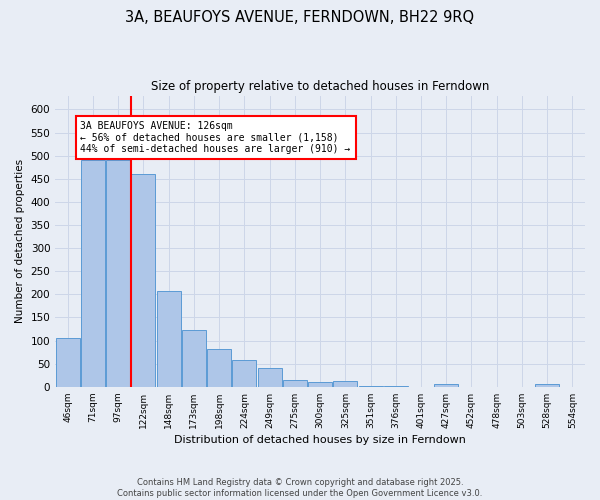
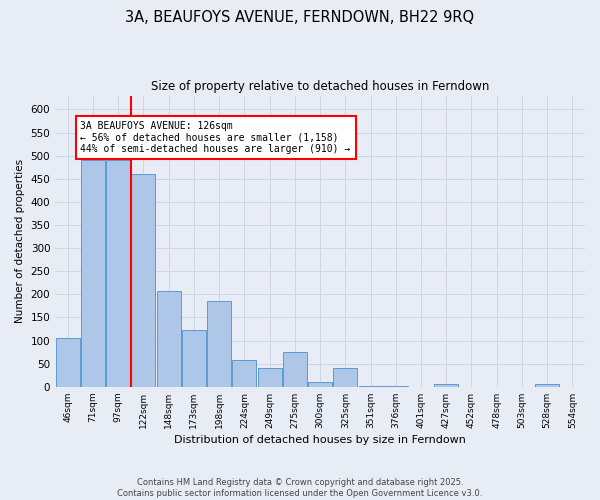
198sqm: 82 -> 185
275sqm: 15 -> 75
325sqm: 12 -> 40
